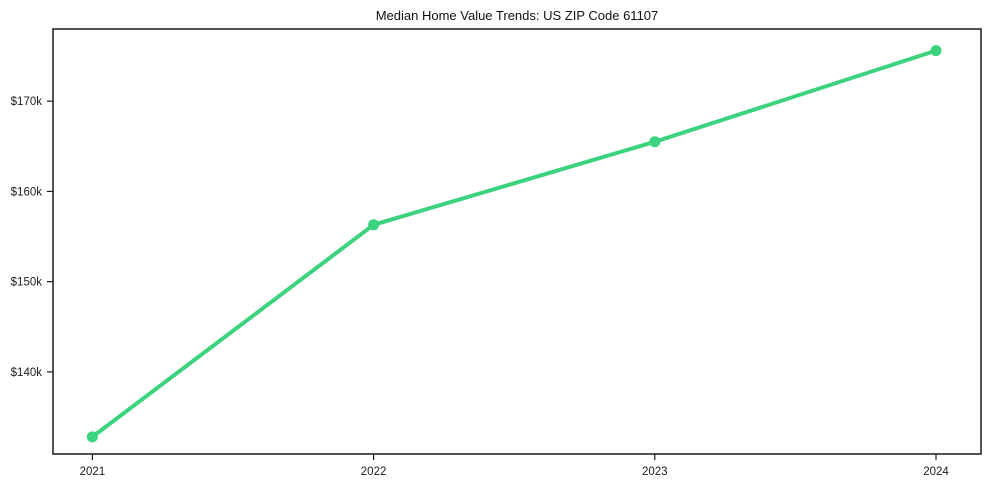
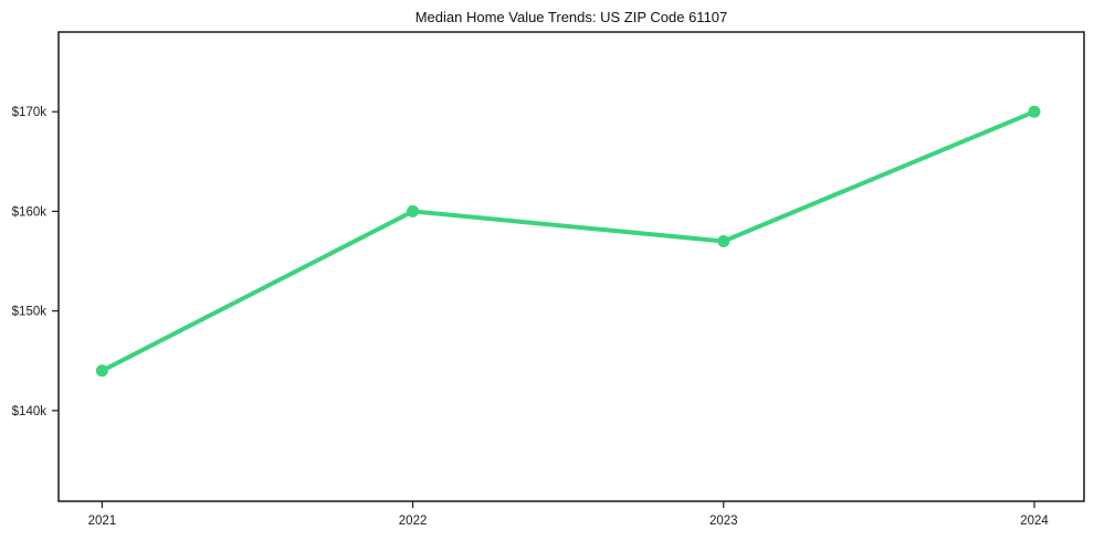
2021: $133k -> $144k
2022: $156k -> $160k
2023: $166k -> $157k
2024: $176k -> $170k
